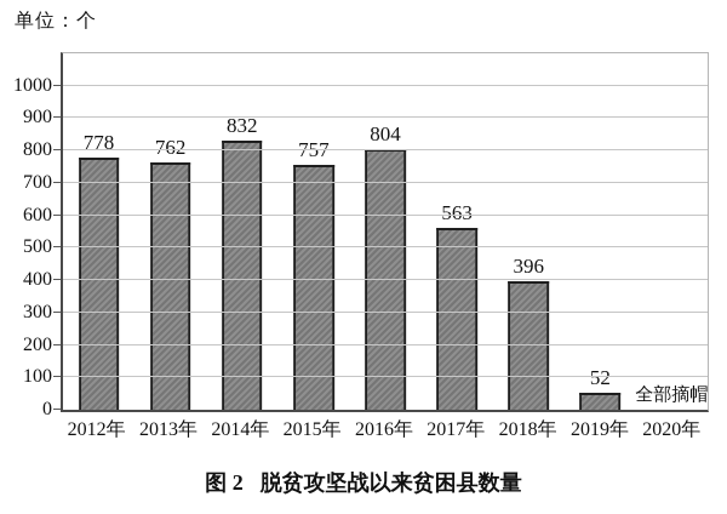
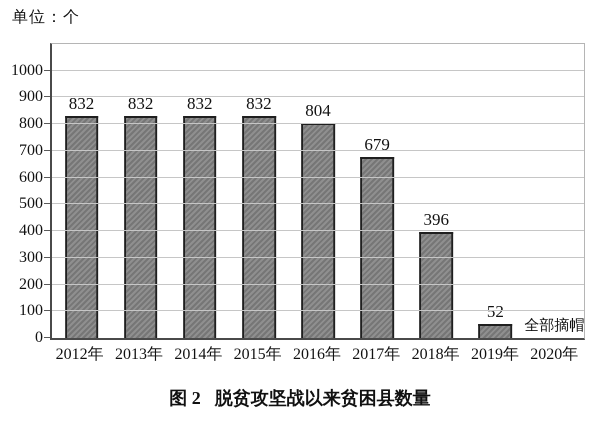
2012年: 778 -> 832
2013年: 762 -> 832
2015年: 757 -> 832
2017年: 563 -> 679
